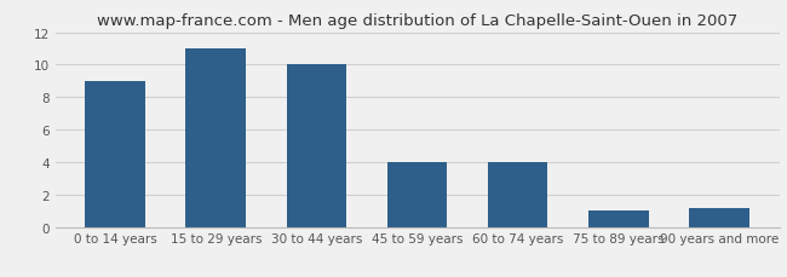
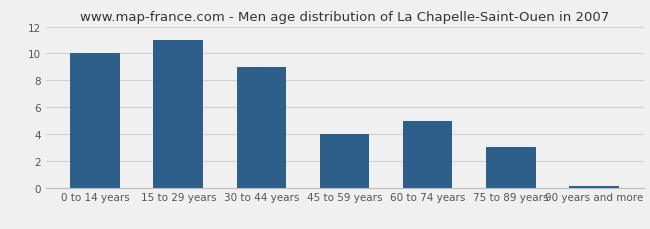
0 to 14 years: 9.0 -> 10.0
30 to 44 years: 10.0 -> 9.0
60 to 74 years: 4.0 -> 5.0
75 to 89 years: 1.0 -> 3.0
90 years and more: 1.2 -> 0.1
